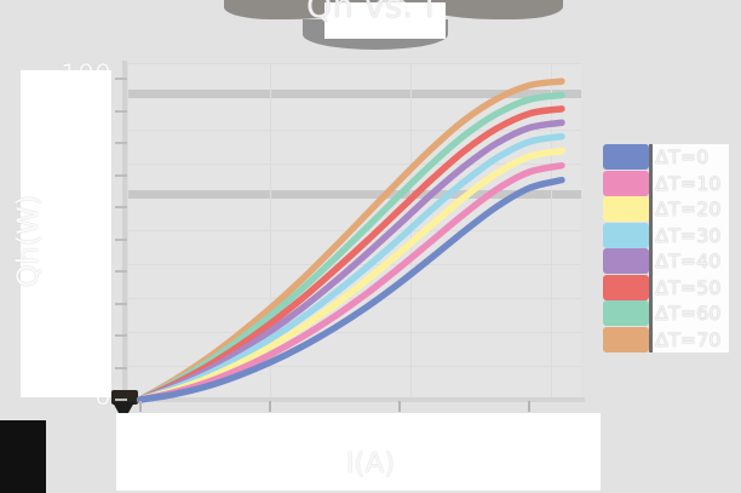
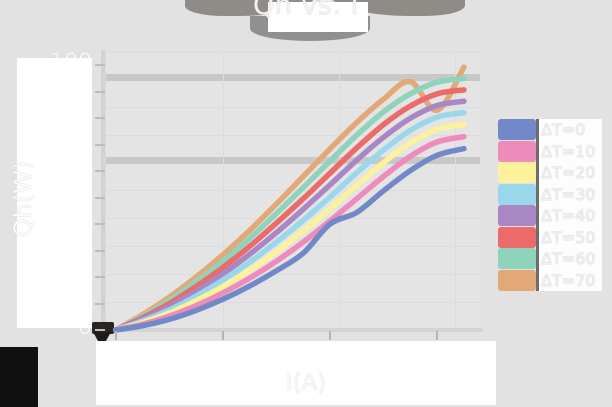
ΔT=0/4.0: 36 -> 40
ΔT=70/6.0: 98 -> 83
